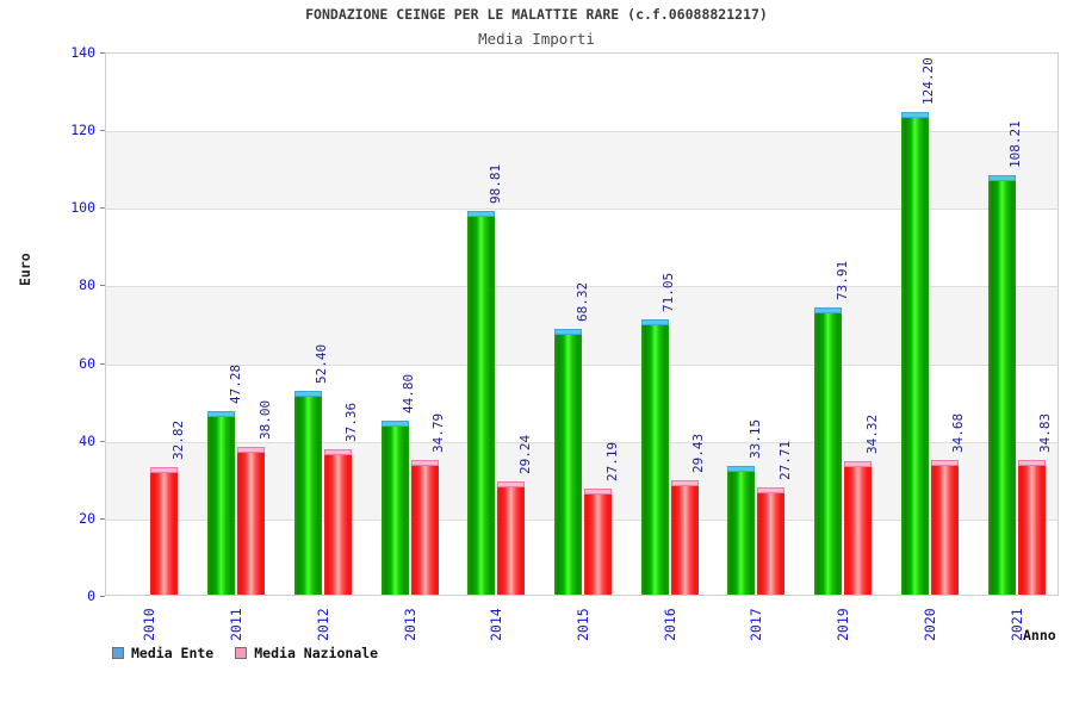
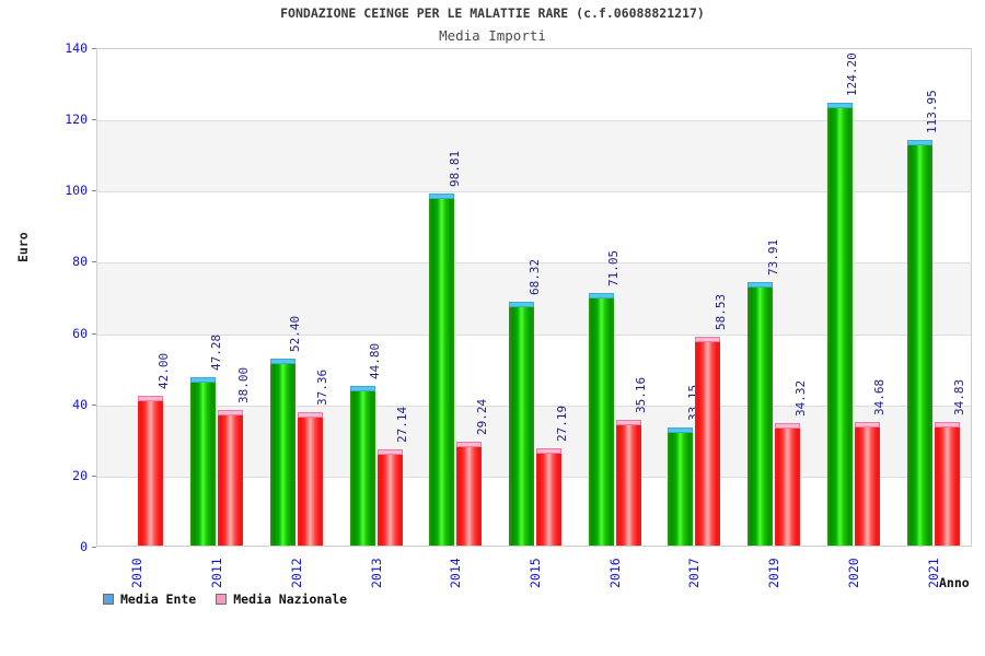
Media Nazionale/2010: 32.82 -> 42.00
Media Nazionale/2013: 34.79 -> 27.14
Media Nazionale/2016: 29.43 -> 35.16
Media Nazionale/2017: 27.71 -> 58.53
Media Ente/2021: 108.21 -> 113.95
